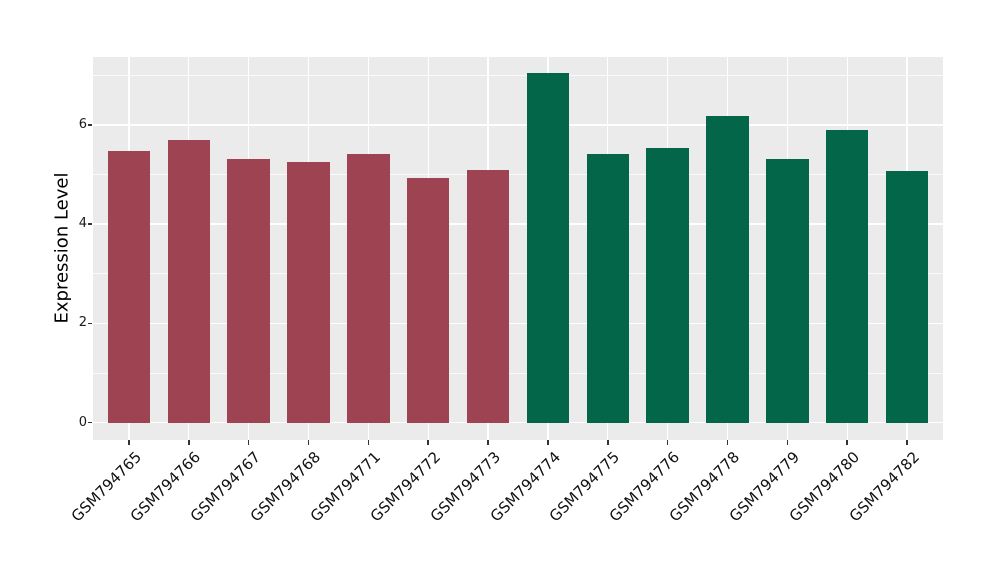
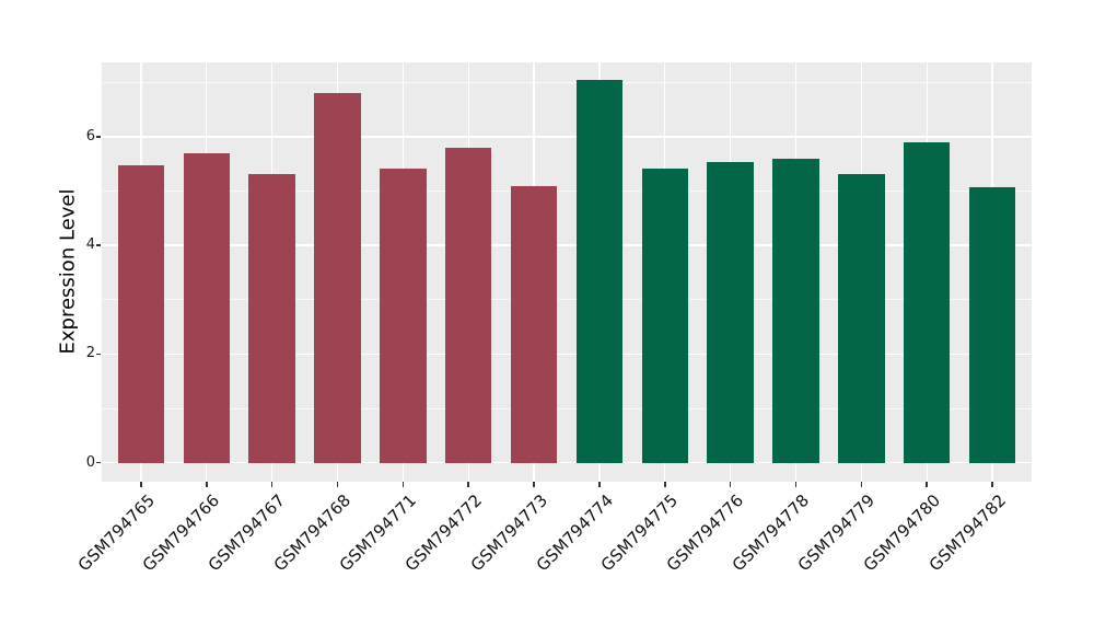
GSM794768: 5.2 -> 6.8
GSM794772: 4.9 -> 5.8
GSM794778: 6.2 -> 5.6
